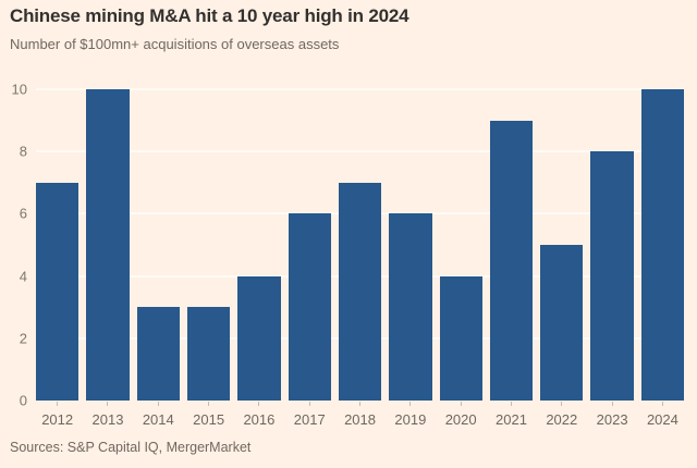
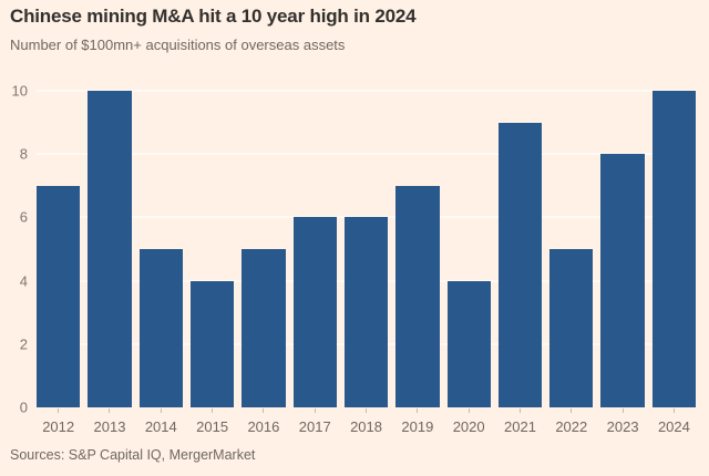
2014: 3 -> 5
2015: 3 -> 4
2016: 4 -> 5
2018: 7 -> 6
2019: 6 -> 7
